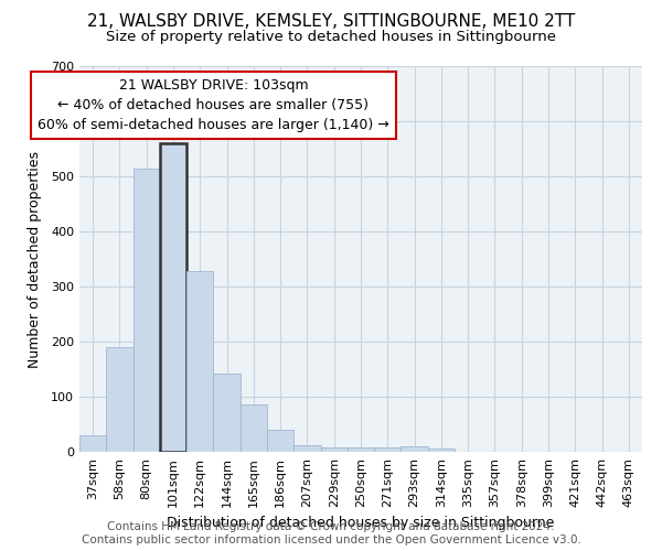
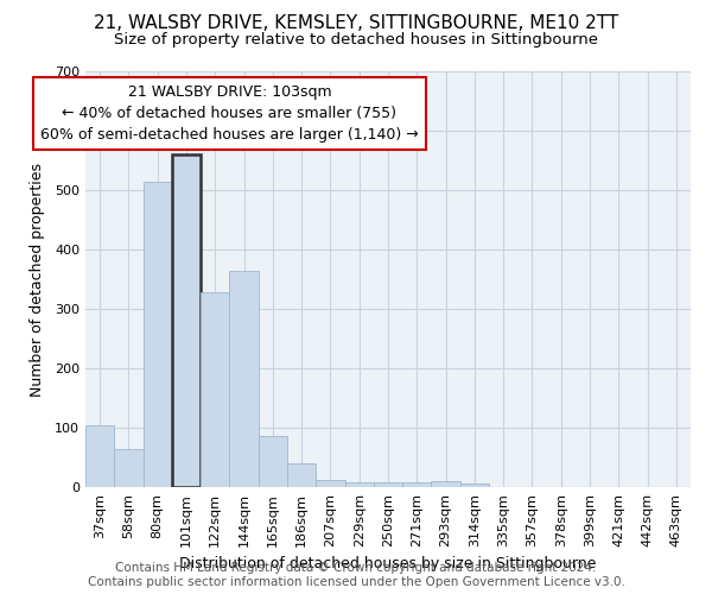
37sqm: 30 -> 105
58sqm: 190 -> 65
144sqm: 143 -> 365
